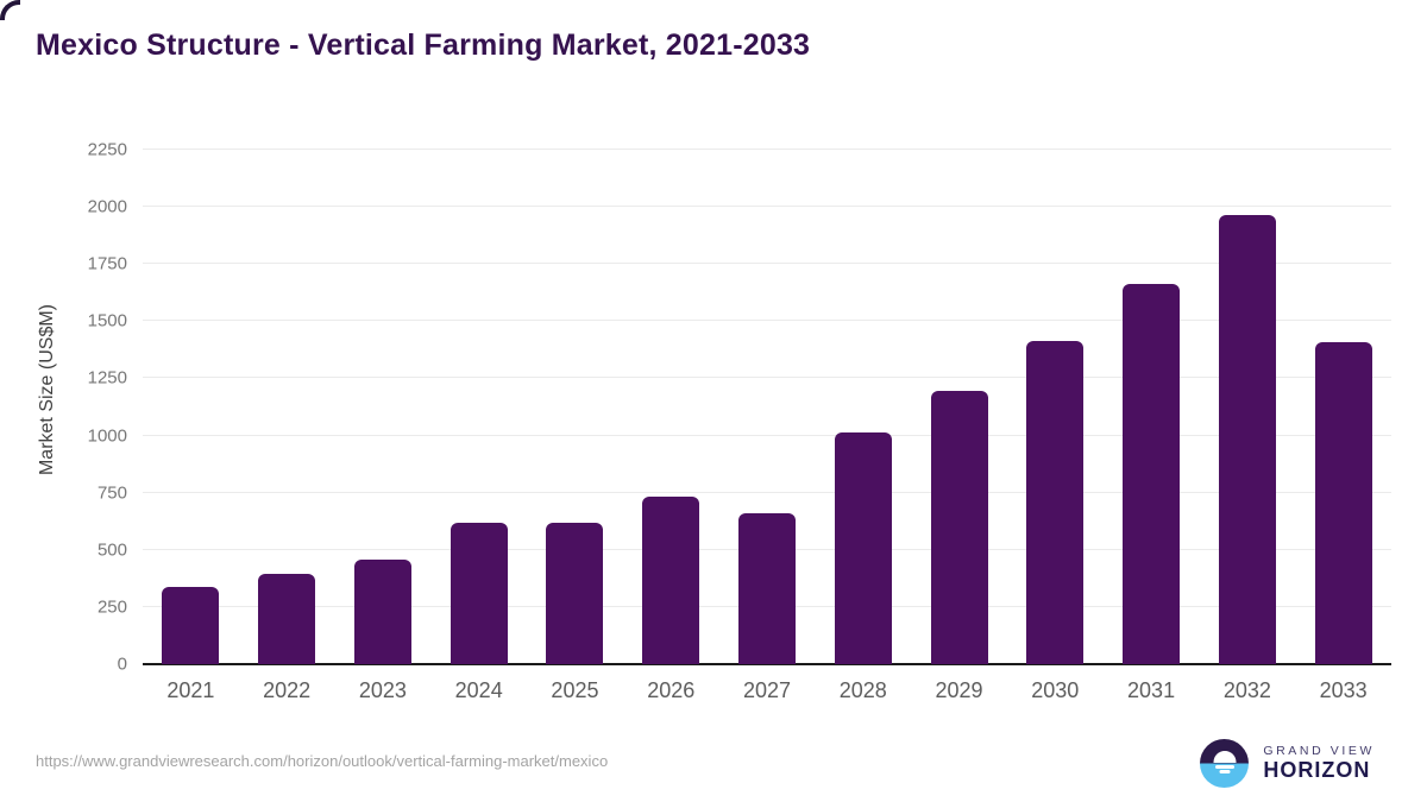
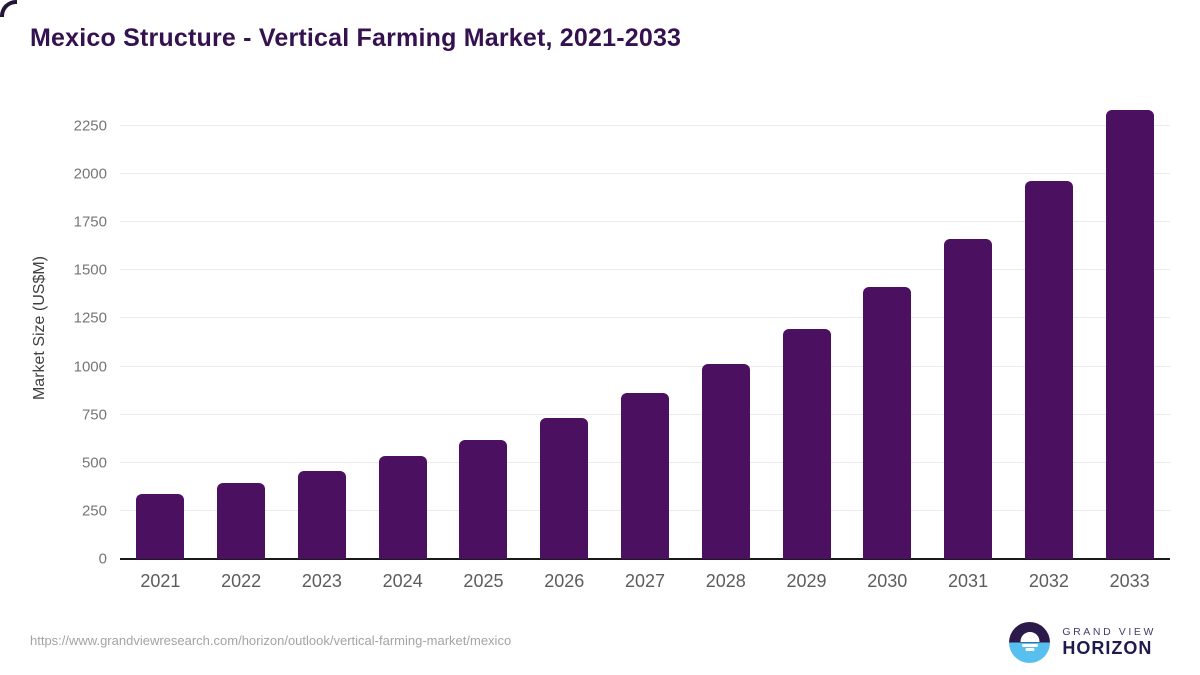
2024: 620 -> 540
2027: 660 -> 860
2033: 1410 -> 2330
